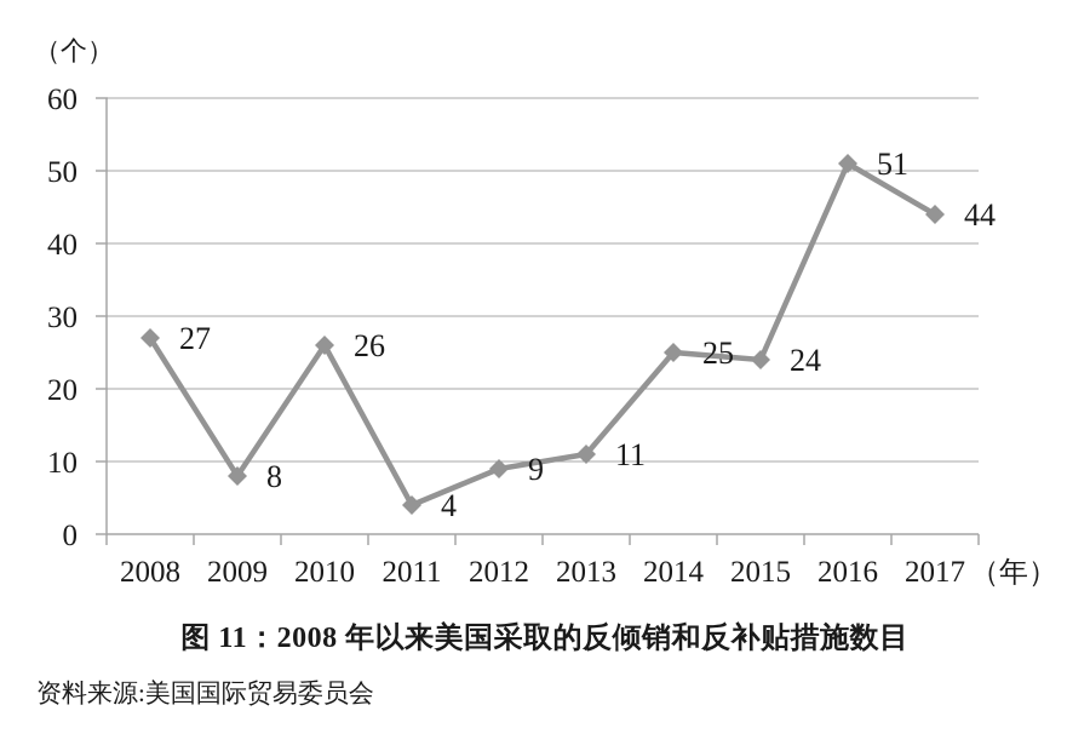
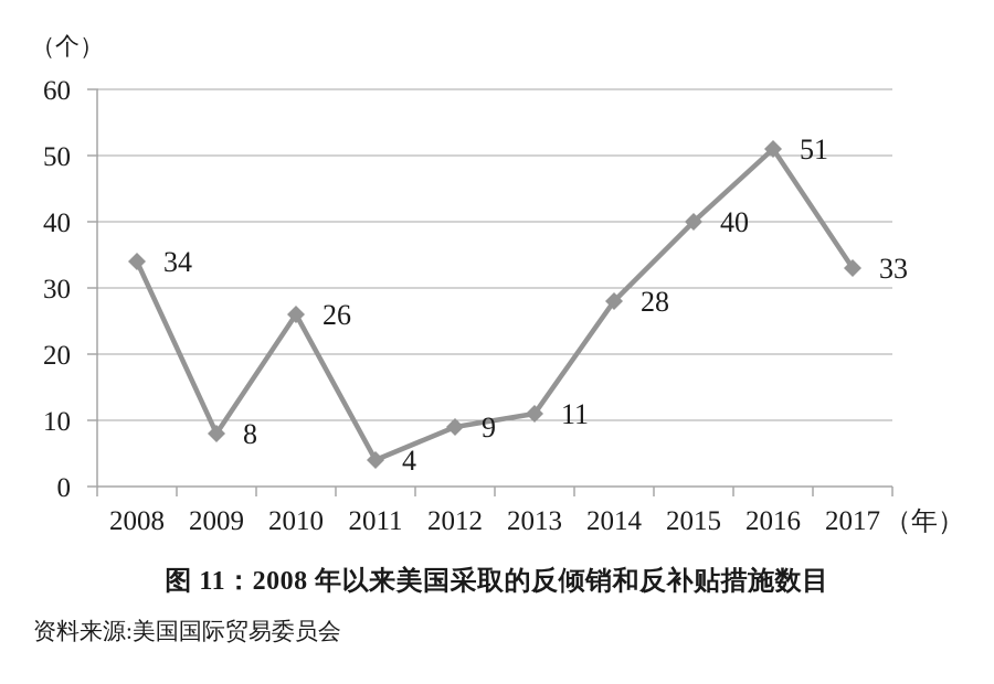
2008: 27 -> 34
2014: 25 -> 28
2015: 24 -> 40
2017: 44 -> 33
